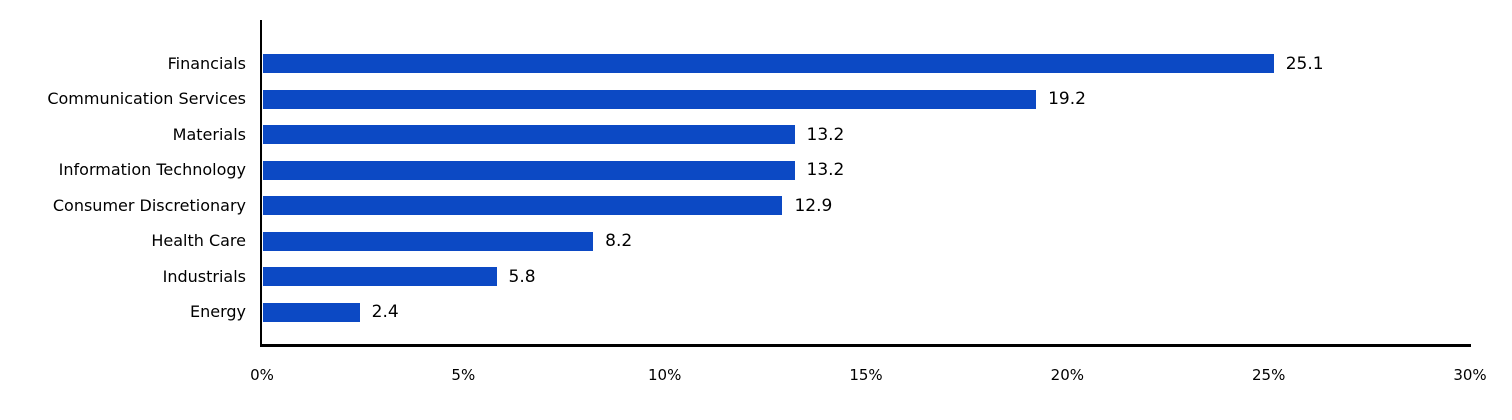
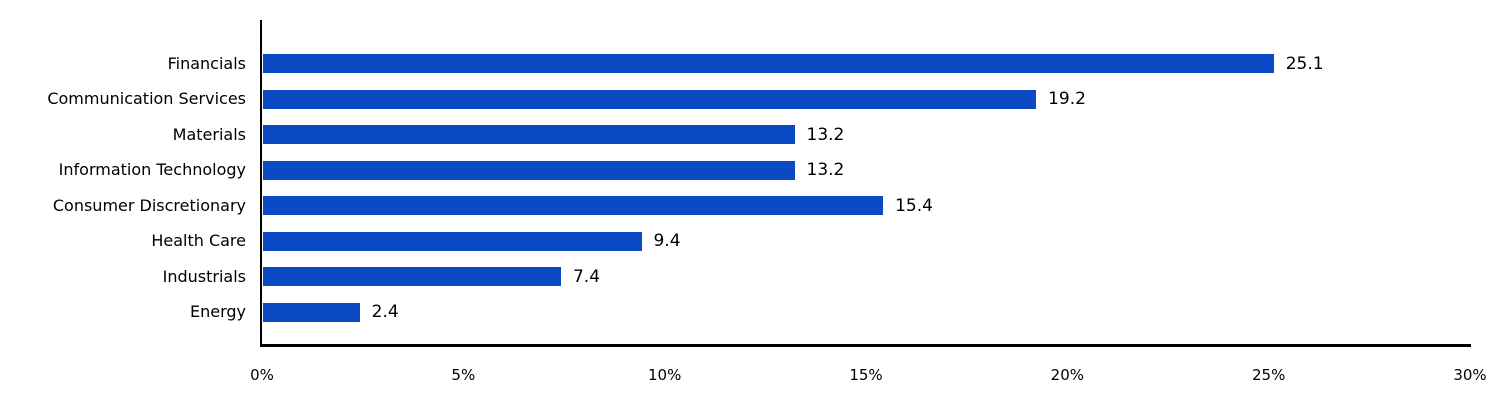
Consumer Discretionary: 12.9 -> 15.4
Health Care: 8.2 -> 9.4
Industrials: 5.8 -> 7.4
